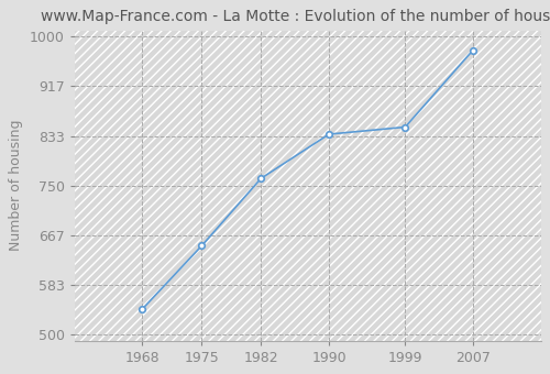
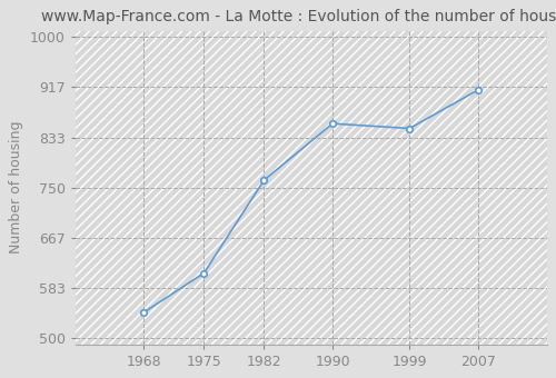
1975: 649 -> 608
1990: 836 -> 856
2007: 977 -> 912
